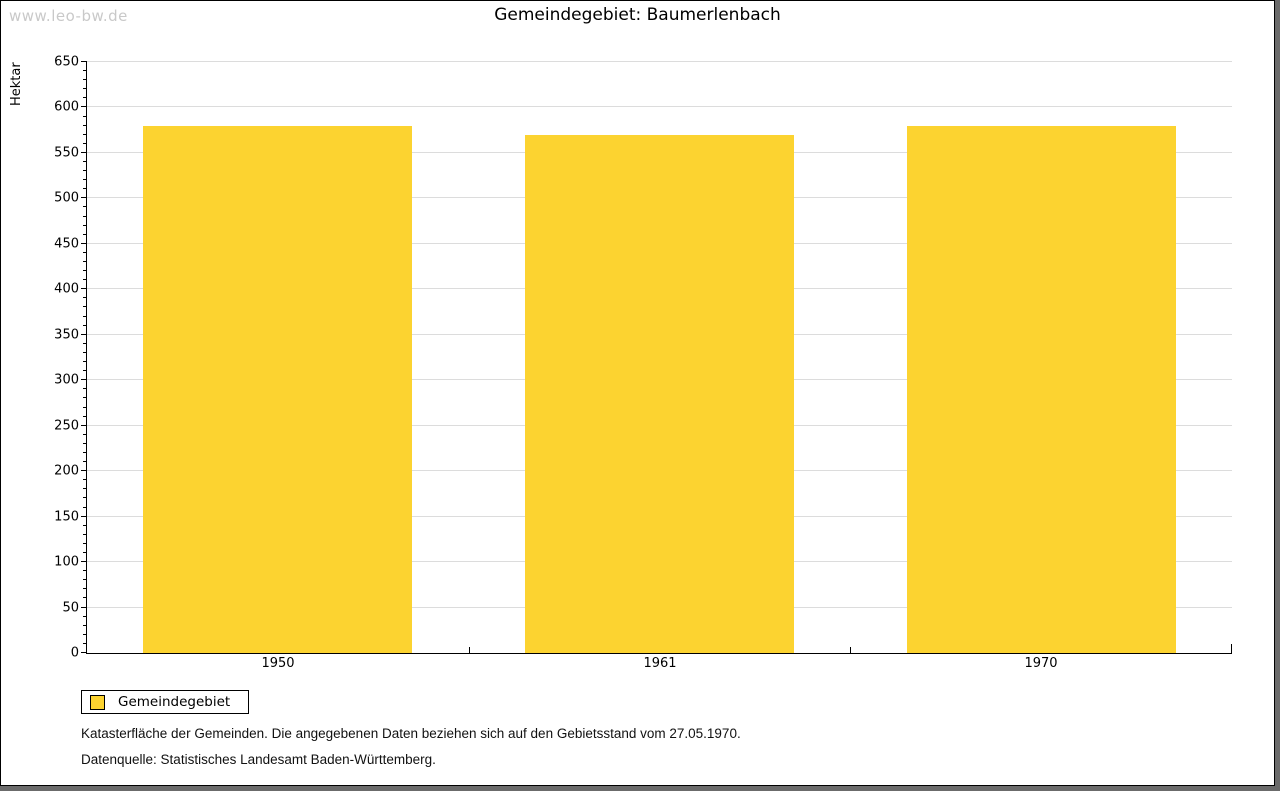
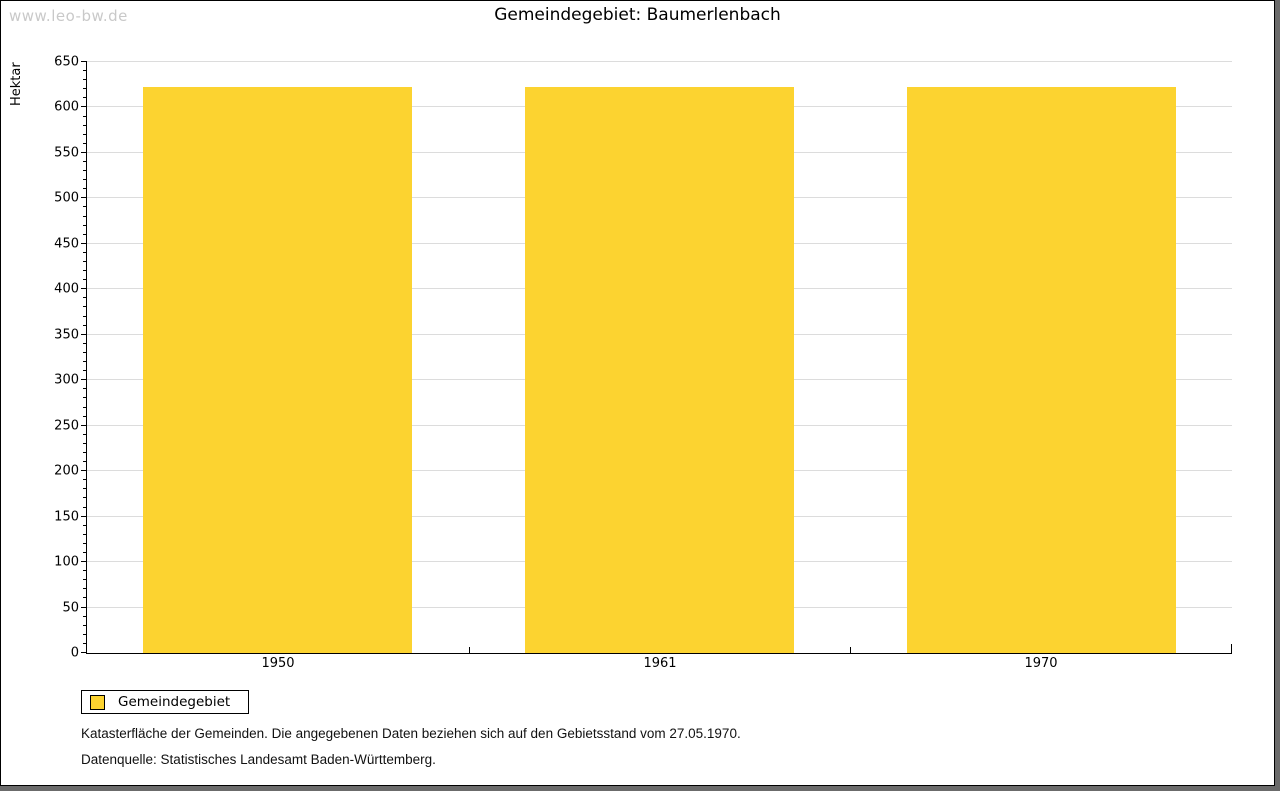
1950: 580 -> 620
1961: 570 -> 620
1970: 580 -> 620
